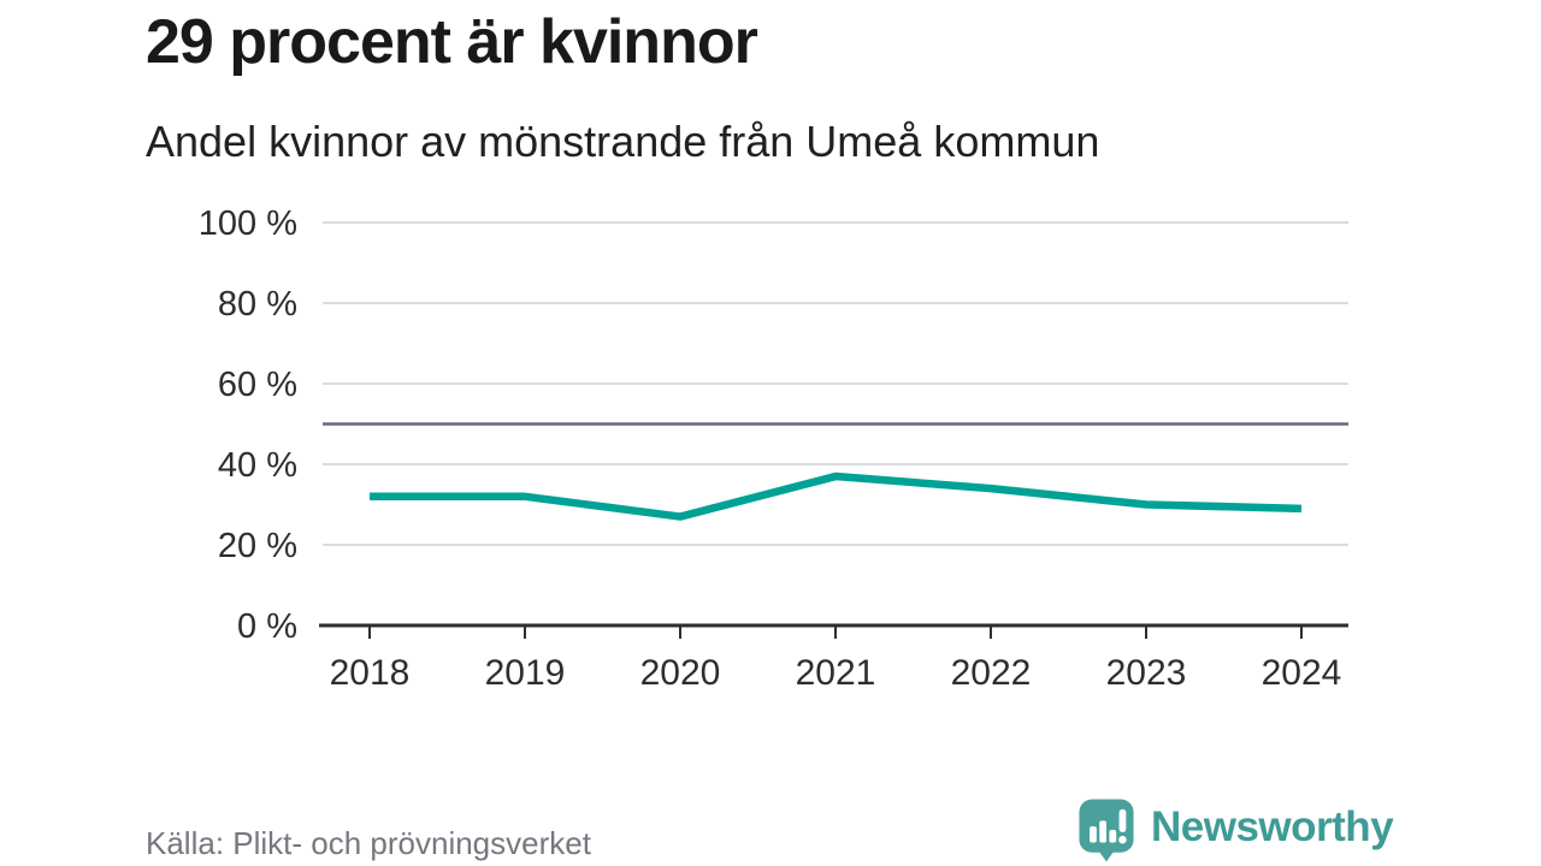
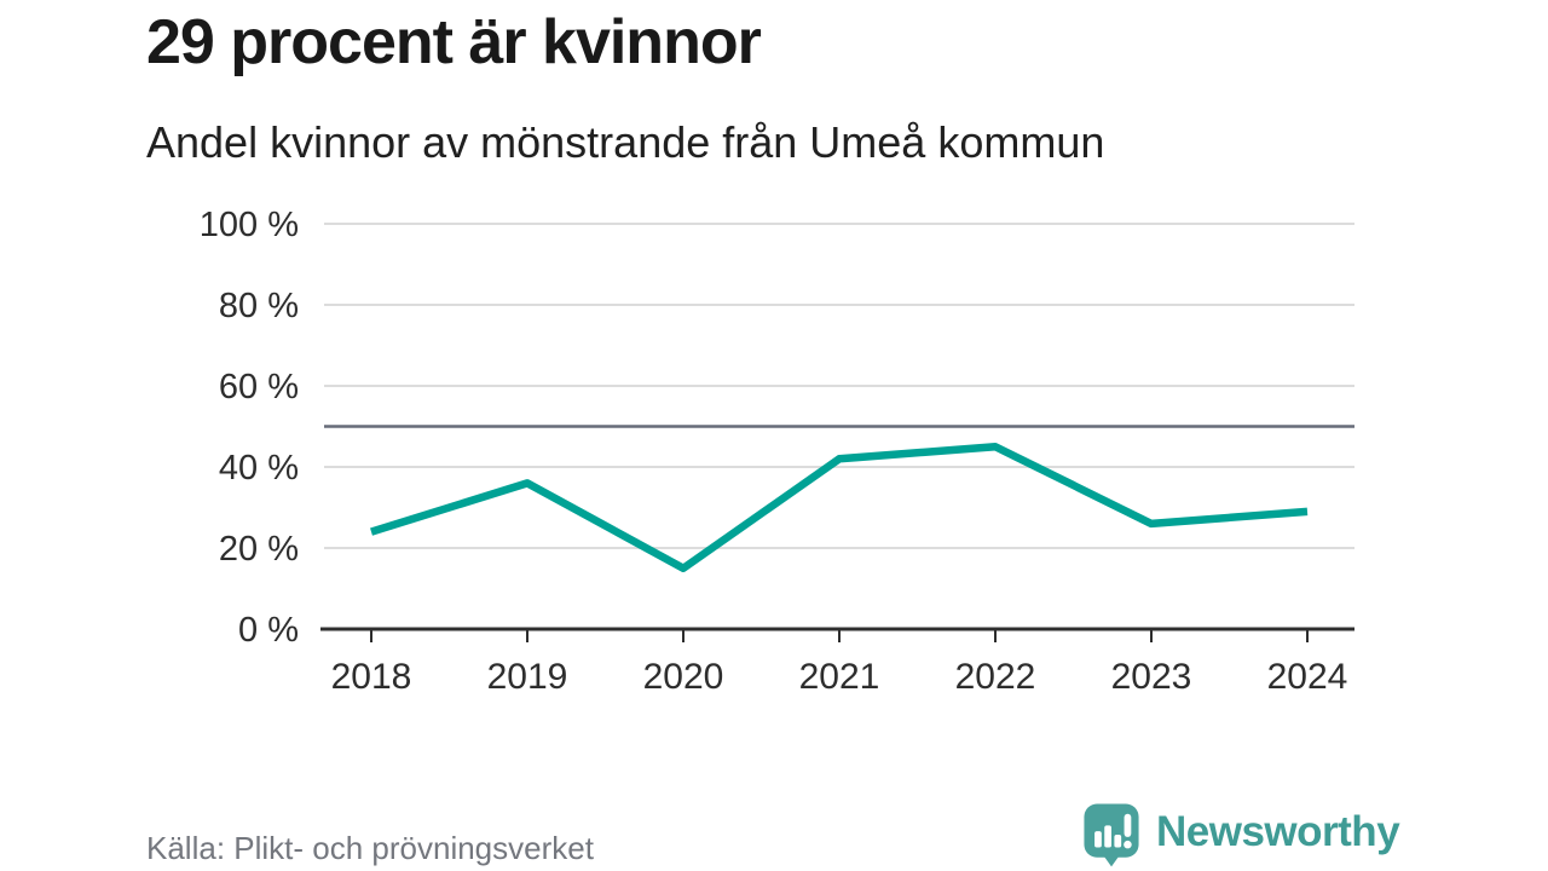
2018: 32% -> 24%
2019: 32% -> 36%
2020: 27% -> 15%
2021: 37% -> 42%
2022: 34% -> 45%
2023: 30% -> 26%
